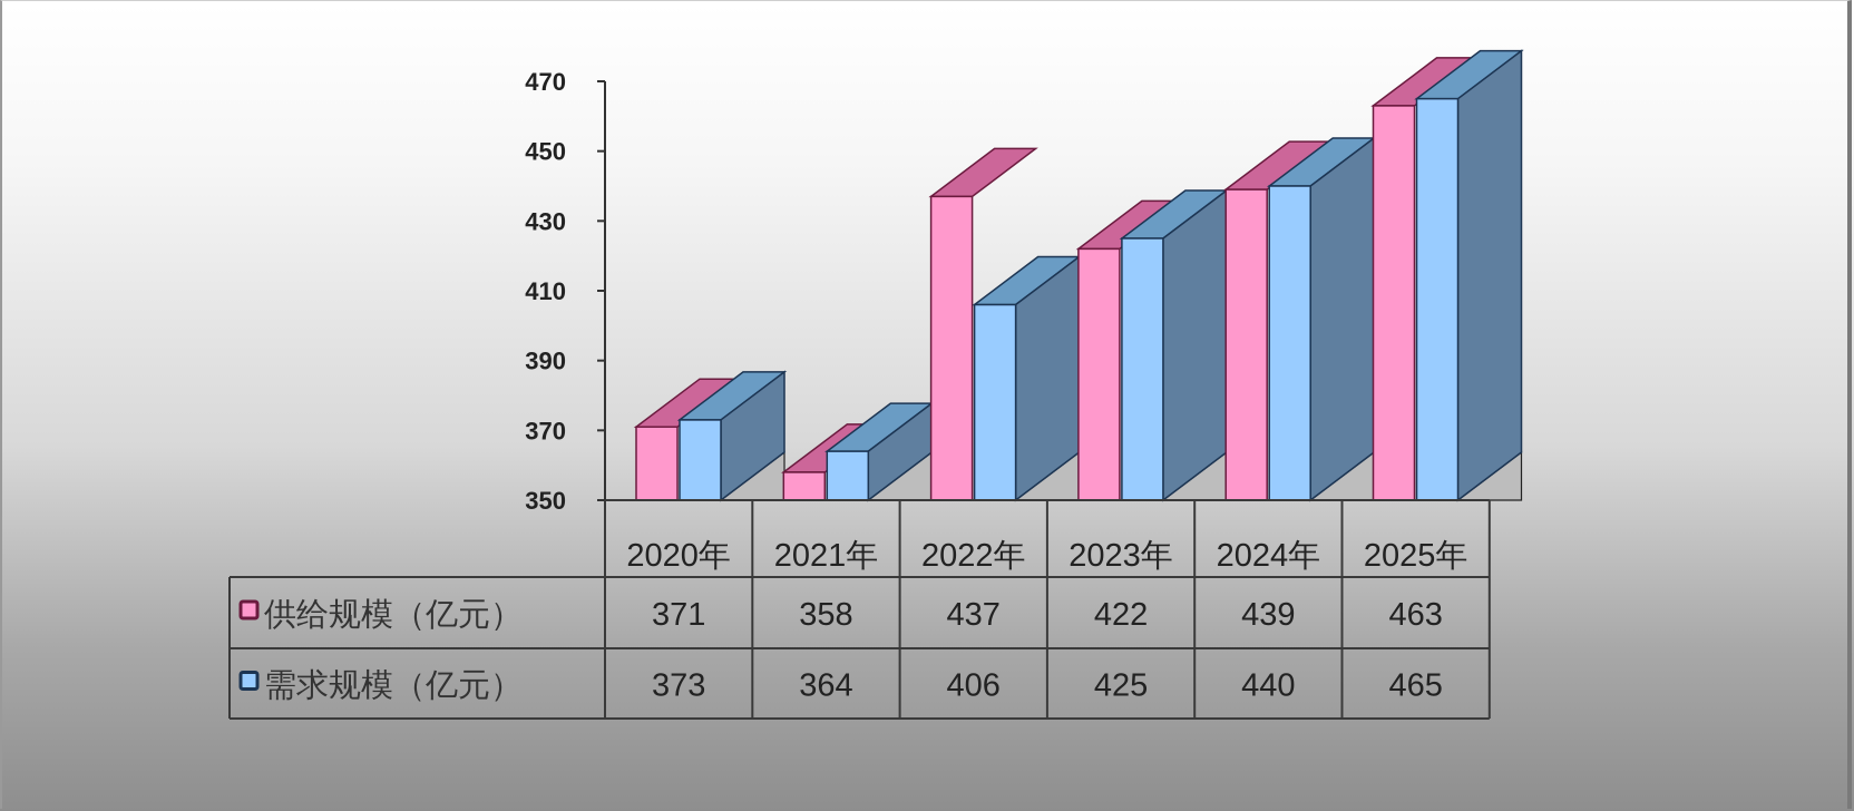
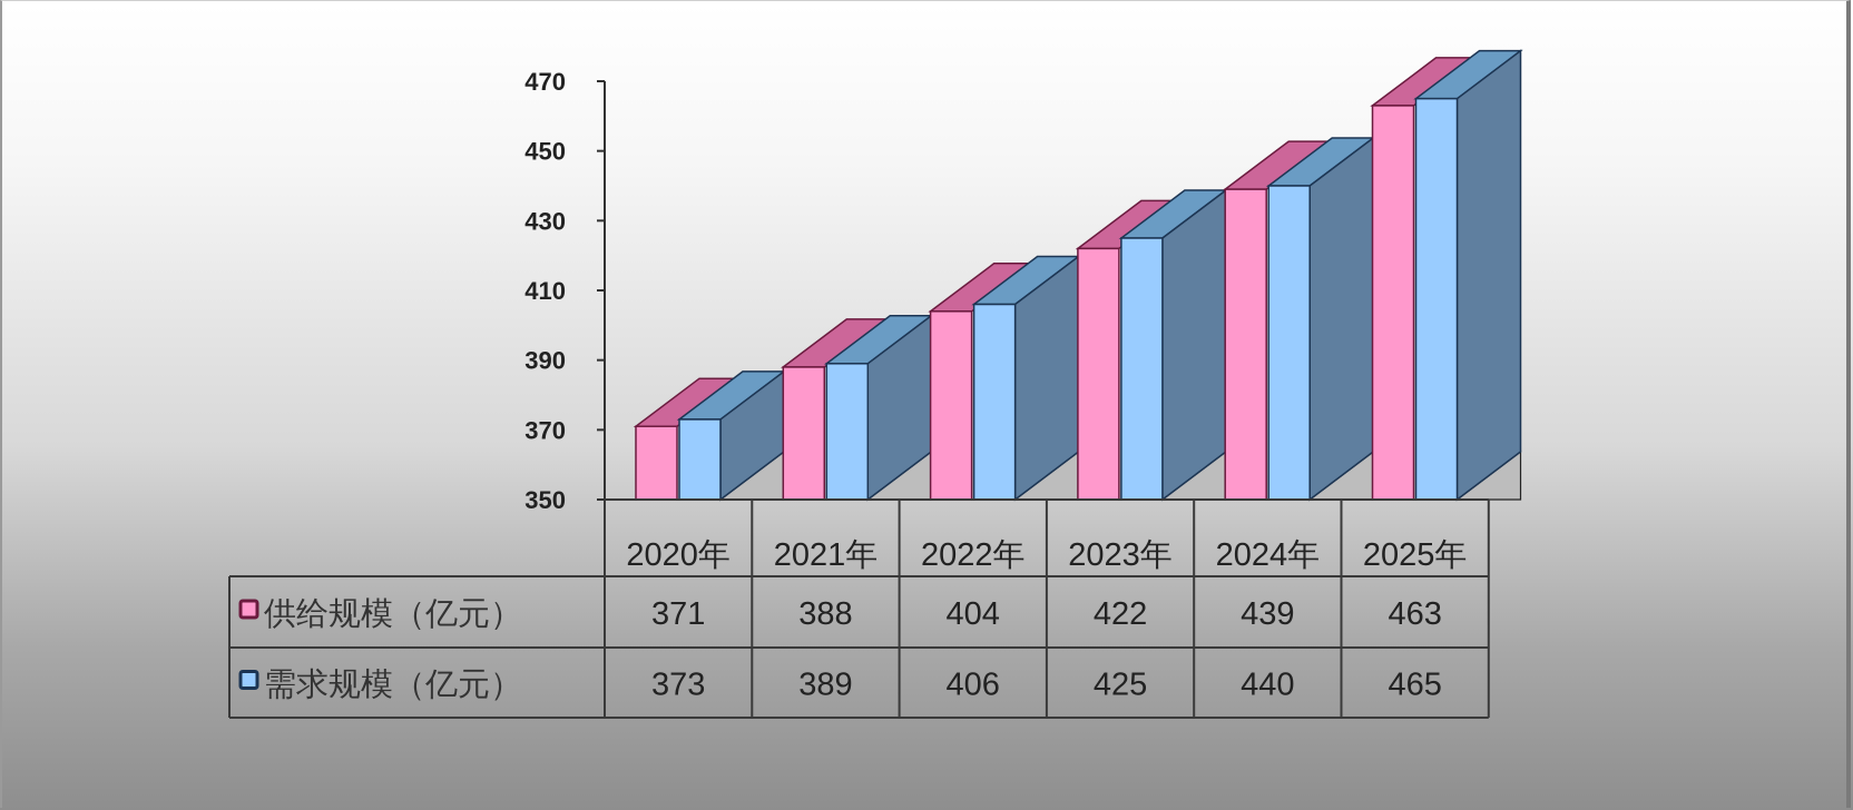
供给规模（亿元）/2021年: 358 -> 388
需求规模（亿元）/2021年: 364 -> 389
供给规模（亿元）/2022年: 437 -> 404
